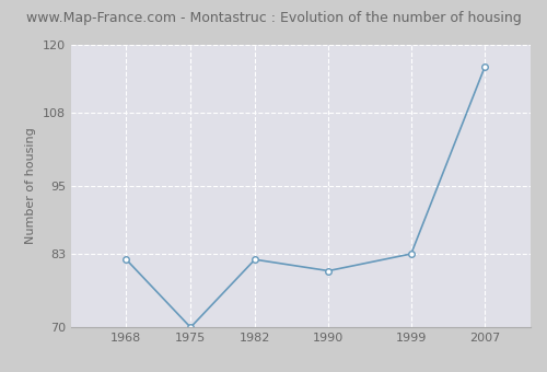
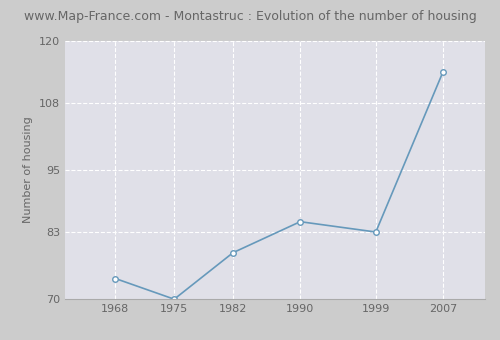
1968: 82 -> 74
1982: 82 -> 79
1990: 80 -> 85
2007: 116 -> 114
